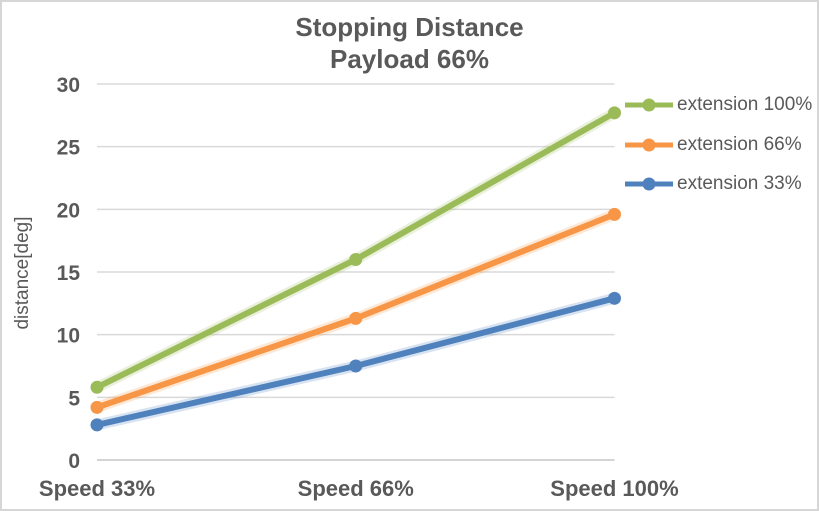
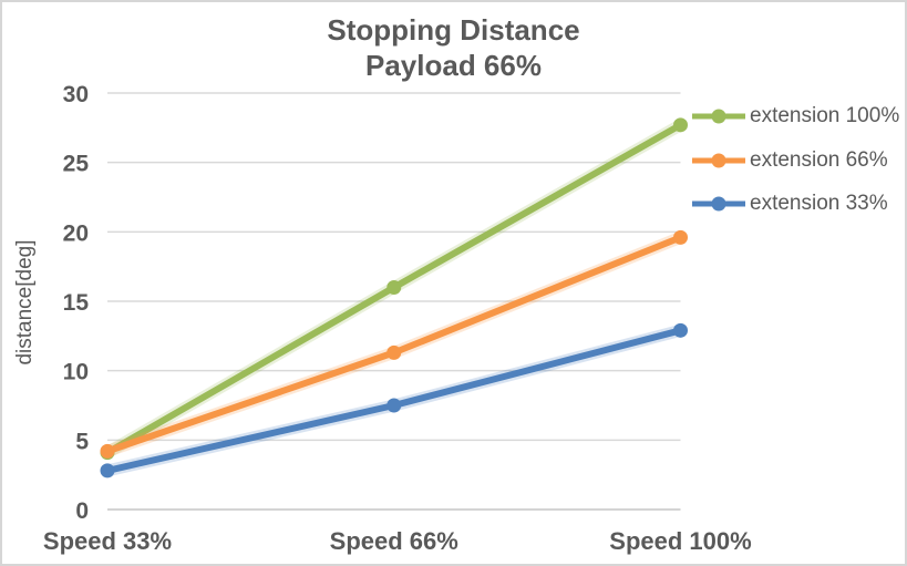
extension 100%/Speed 33%: 5.8 -> 4.1
